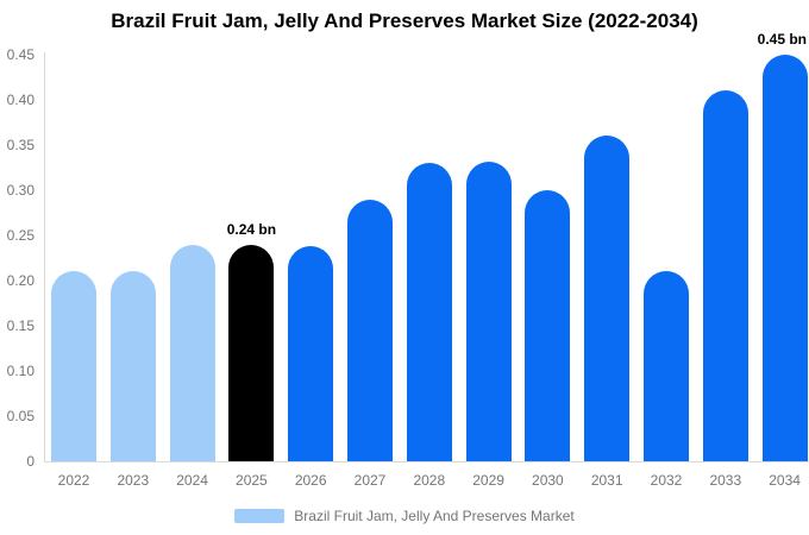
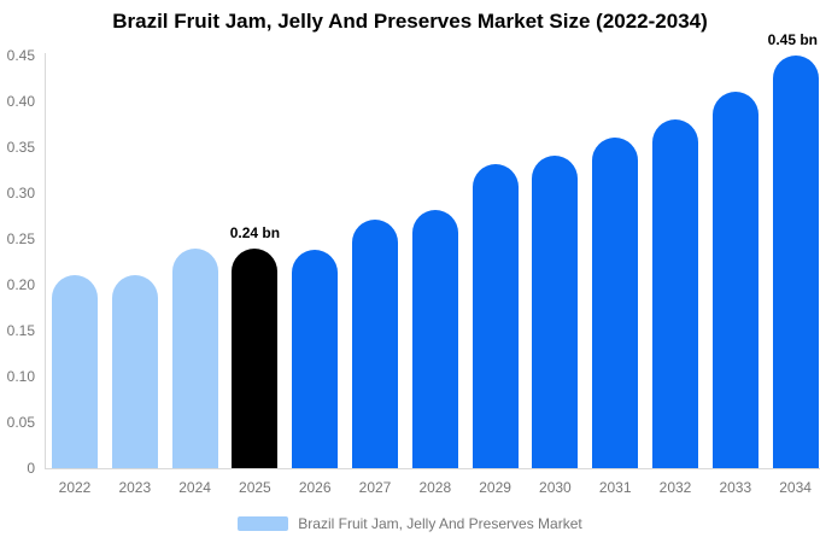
2027: 0.29 -> 0.27
2028: 0.33 -> 0.28
2030: 0.30 -> 0.34
2032: 0.21 -> 0.38
